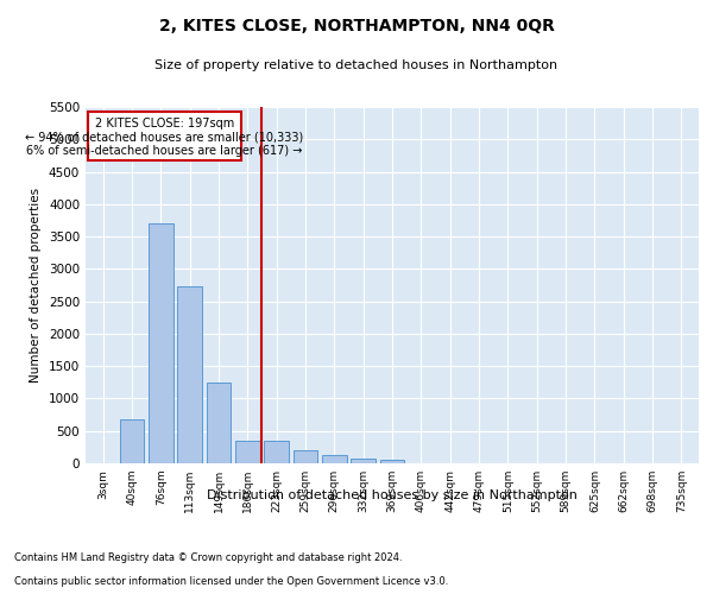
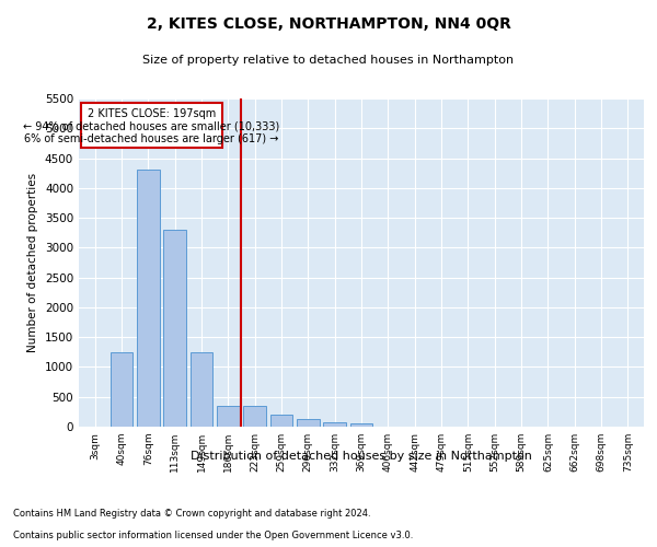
40sqm: 680 -> 1250
76sqm: 3700 -> 4300
113sqm: 2740 -> 3300
